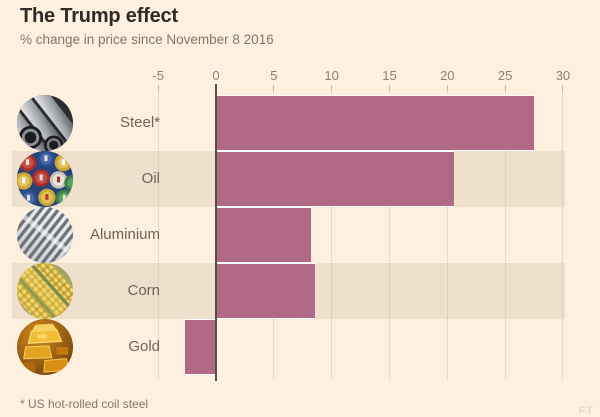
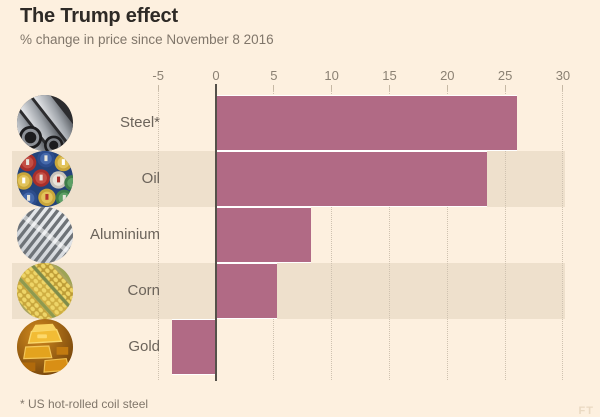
Steel*: 27.5 -> 26.0
Oil: 20.6 -> 23.4
Corn: 8.6 -> 5.3
Gold: -2.7 -> -3.8
